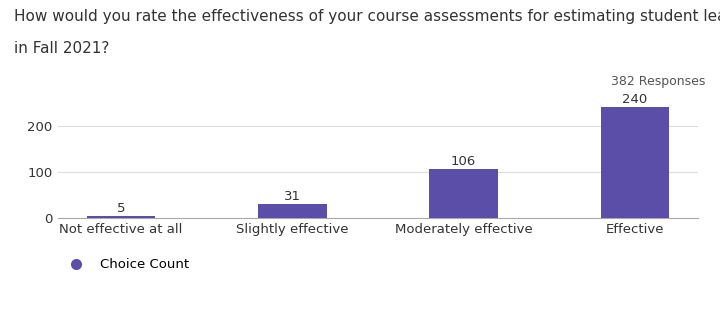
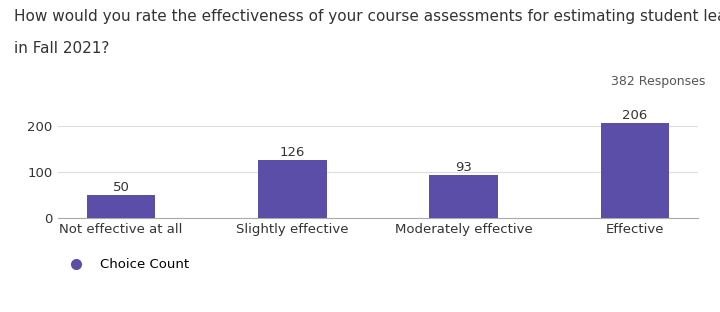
Not effective at all: 5 -> 50
Slightly effective: 31 -> 126
Moderately effective: 106 -> 93
Effective: 240 -> 206
